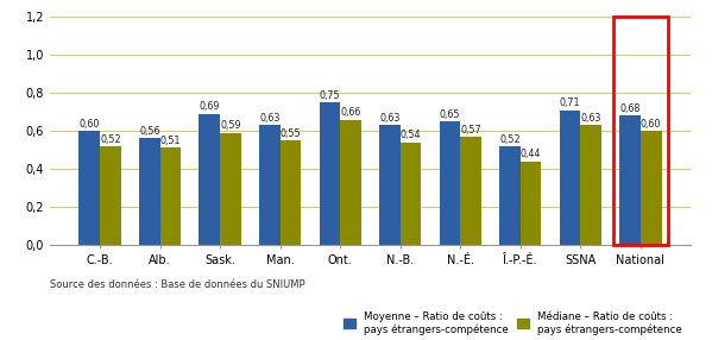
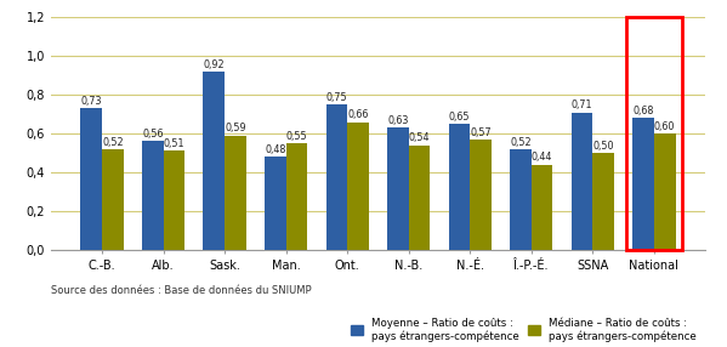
Moyenne – Ratio de coûts : pays étrangers-compétence/C.-B.: 0,60 -> 0,73
Moyenne – Ratio de coûts : pays étrangers-compétence/Sask.: 0,69 -> 0,92
Moyenne – Ratio de coûts : pays étrangers-compétence/Man.: 0,63 -> 0,48
Médiane – Ratio de coûts : pays étrangers-compétence/SSNA: 0,63 -> 0,50
